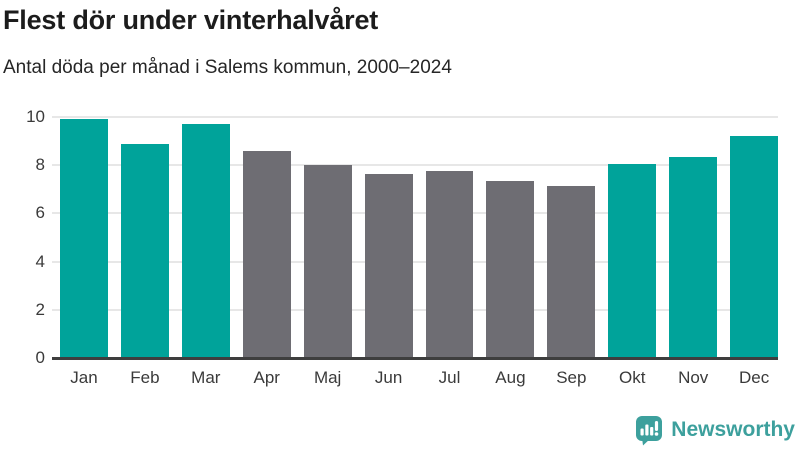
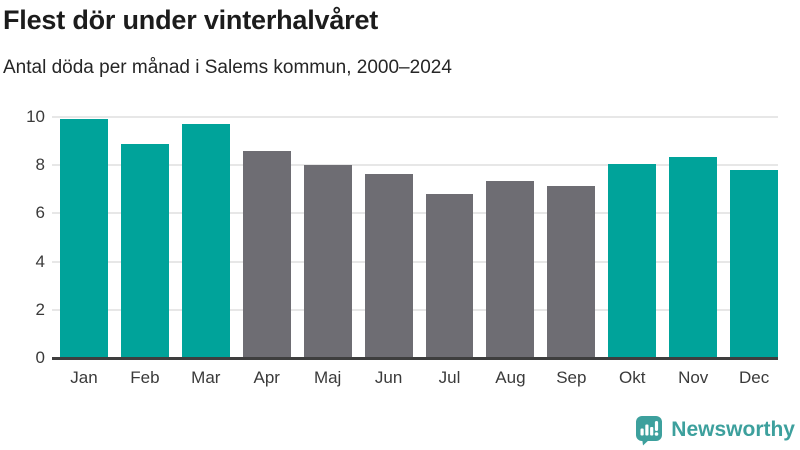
Jul: 7.8 -> 6.8
Dec: 9.2 -> 7.8
